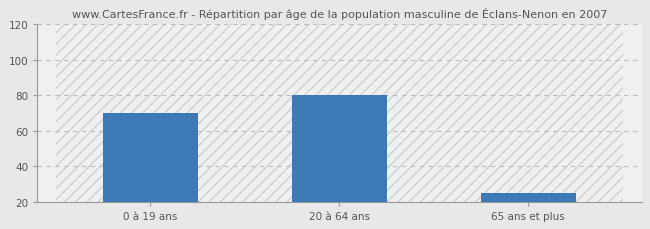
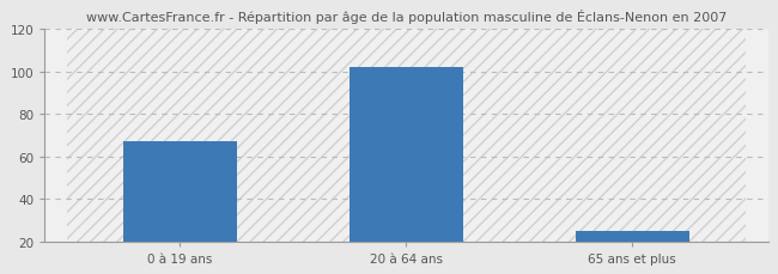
0 à 19 ans: 70 -> 67
20 à 64 ans: 80 -> 102
